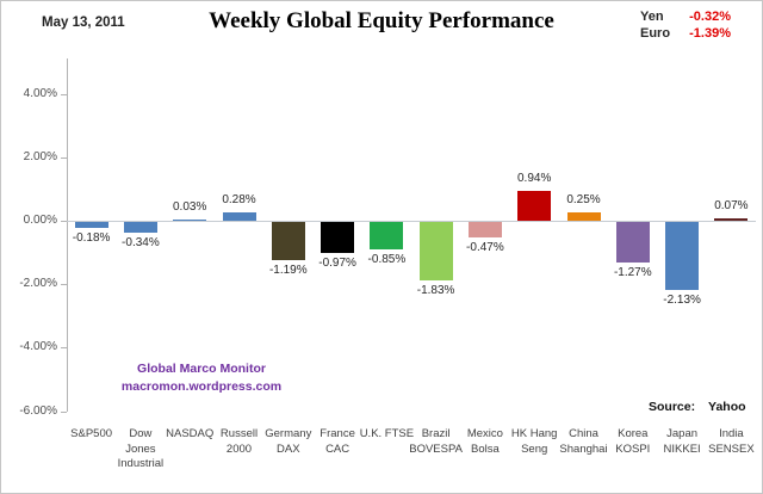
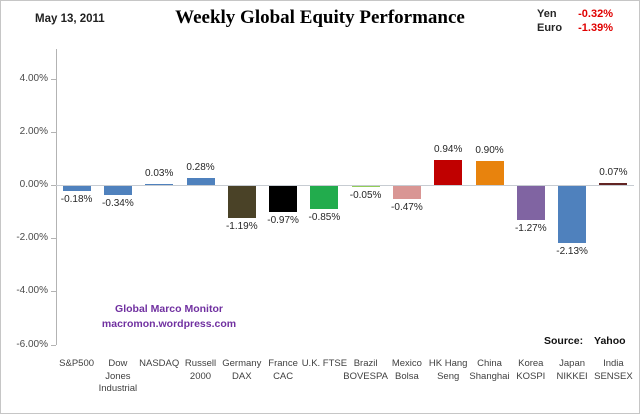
Brazil BOVESPA: -1.83% -> -0.05%
China Shanghai: 0.25% -> 0.90%
